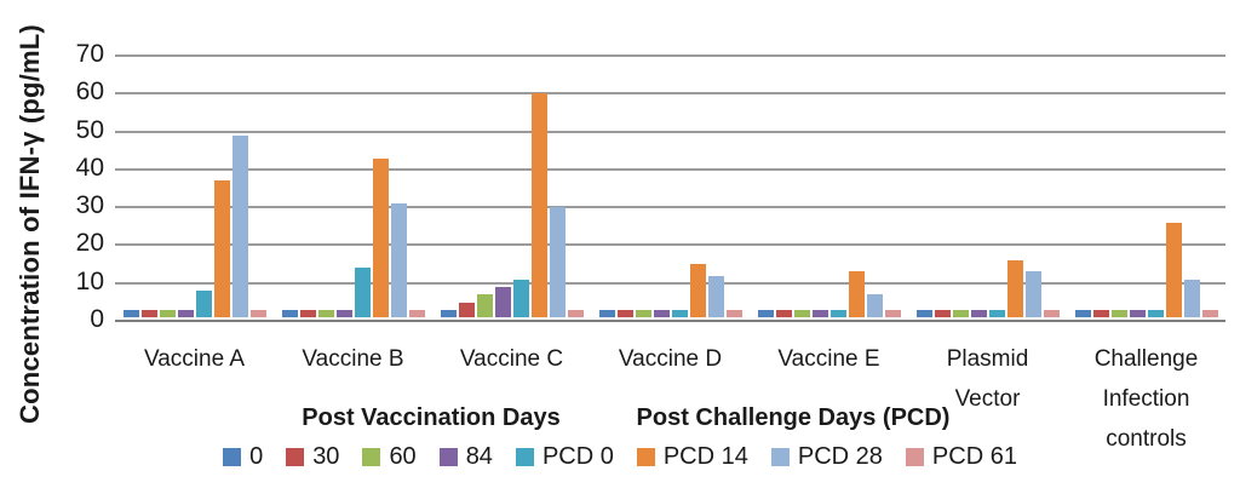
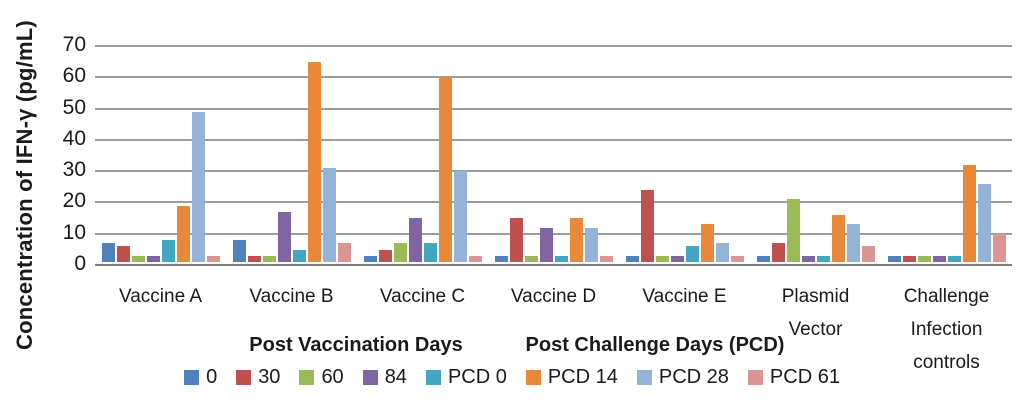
0/Vaccine A: 2 -> 6
30/Vaccine A: 2 -> 5
PCD 14/Vaccine A: 36 -> 18
0/Vaccine B: 2 -> 7
84/Vaccine B: 2 -> 16
PCD 0/Vaccine B: 13 -> 4
PCD 14/Vaccine B: 42 -> 64
PCD 61/Vaccine B: 2 -> 6
84/Vaccine C: 8 -> 14
PCD 0/Vaccine C: 10 -> 6
30/Vaccine D: 2 -> 14
84/Vaccine D: 2 -> 11
30/Vaccine E: 2 -> 23
PCD 0/Vaccine E: 2 -> 5
30/Plasmid Vector: 2 -> 6
60/Plasmid Vector: 2 -> 20
PCD 61/Plasmid Vector: 2 -> 5
PCD 14/Challenge Infection controls: 25 -> 31
PCD 28/Challenge Infection controls: 10 -> 25
PCD 61/Challenge Infection controls: 2 -> 9
